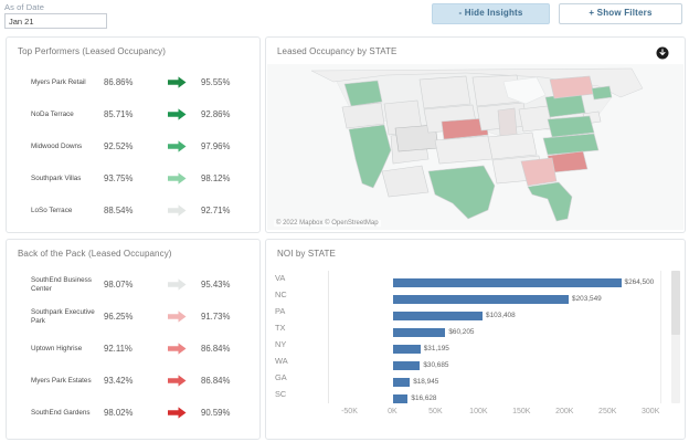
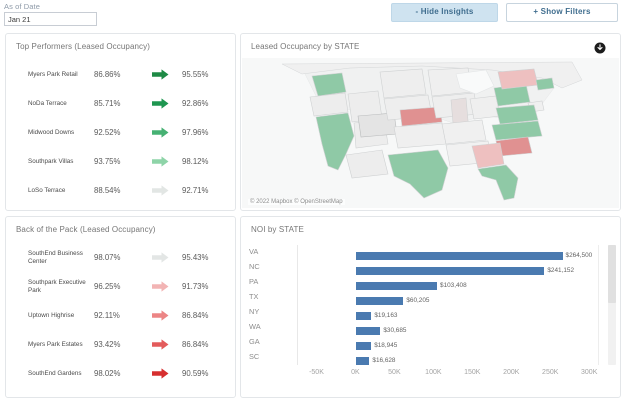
NC: $203,549 -> $241,152
NY: $31,195 -> $19,163
